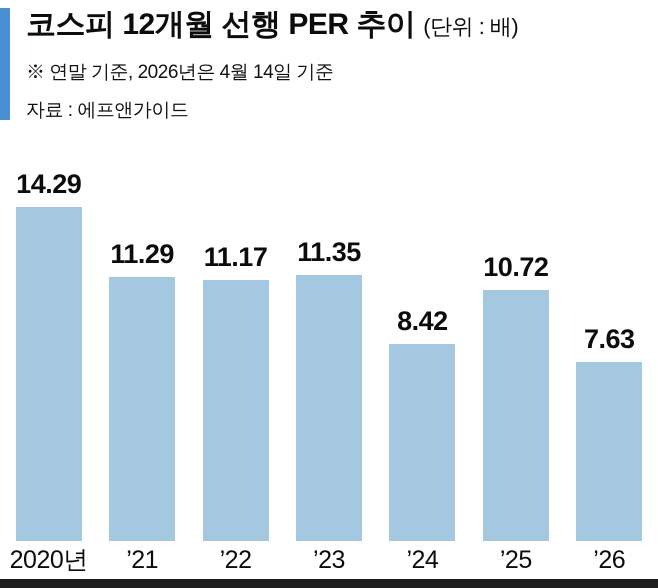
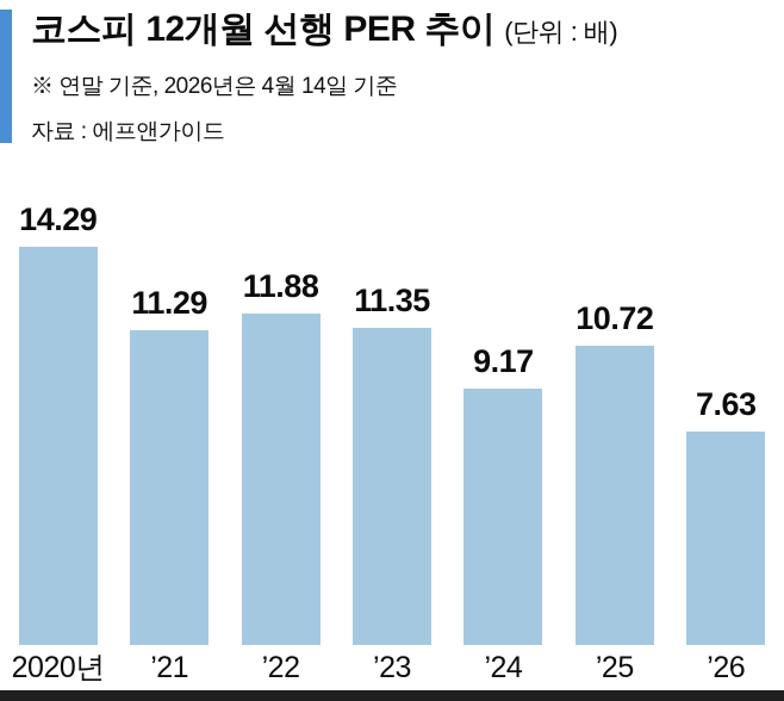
’22: 11.17 -> 11.88
’24: 8.42 -> 9.17
